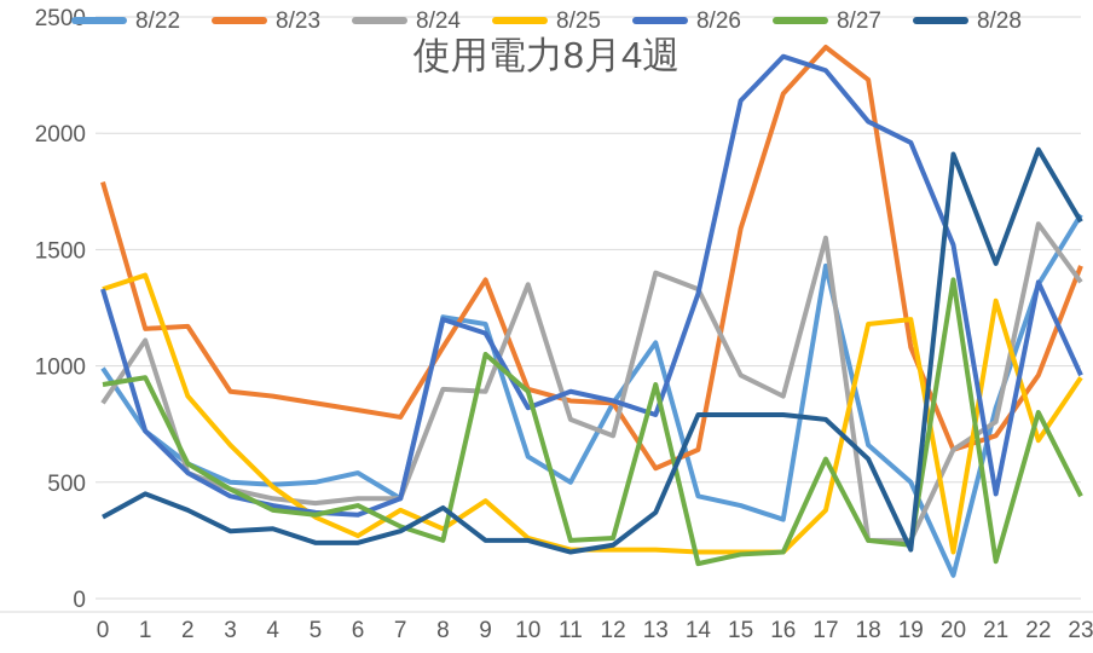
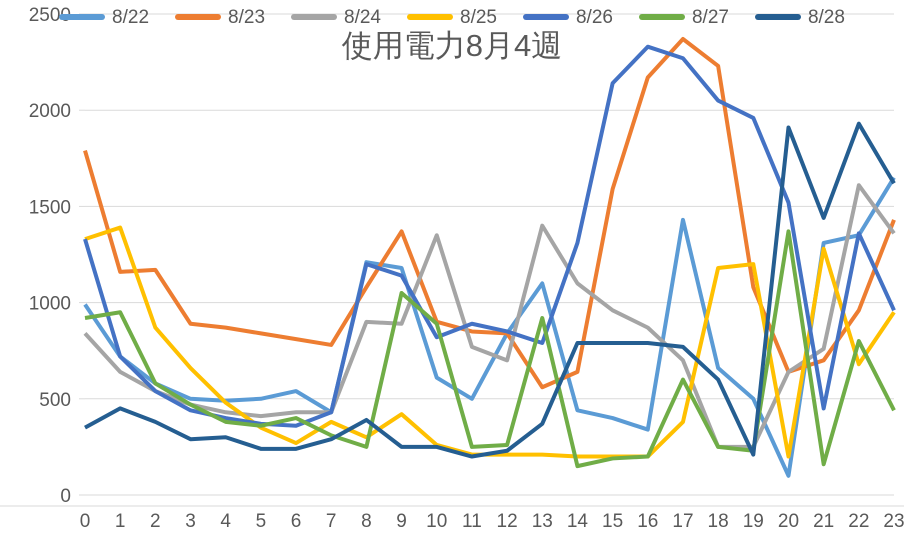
8/24/1: 1110 -> 640
8/24/14: 1330 -> 1100
8/24/17: 1550 -> 700
8/22/21: 820 -> 1310
